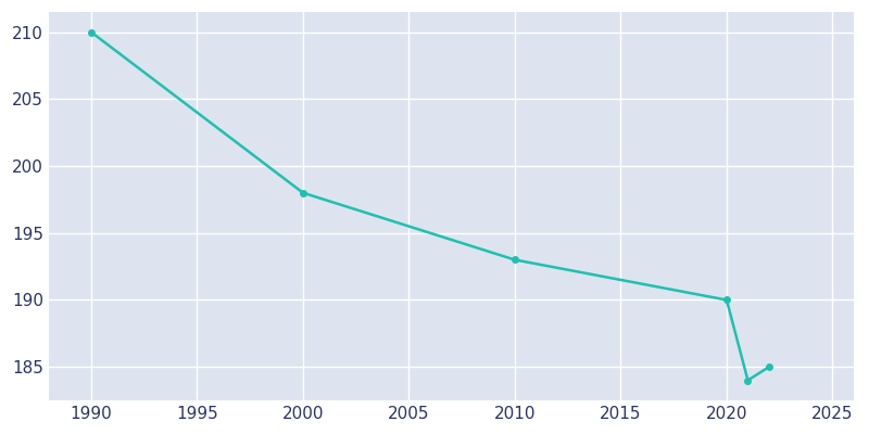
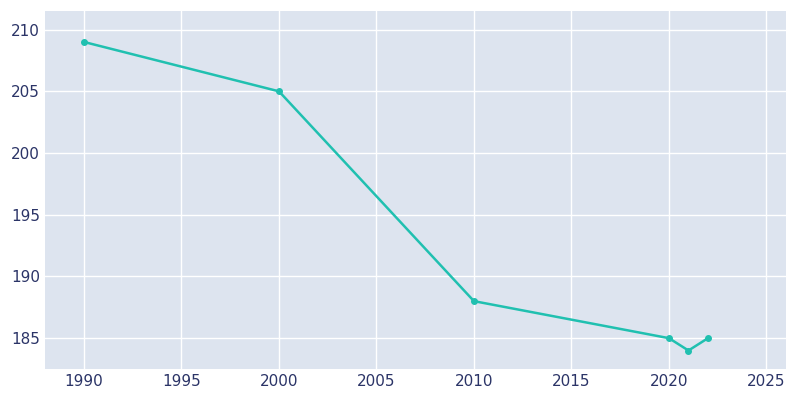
1990: 210 -> 209
2000: 198 -> 205
2010: 193 -> 188
2020: 190 -> 185
